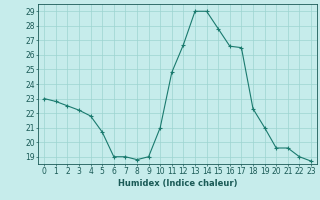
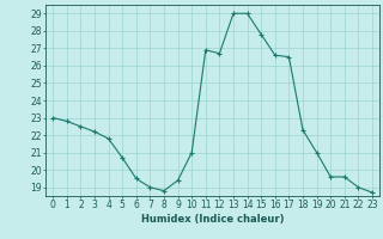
6: 19.0 -> 19.5
9: 19.0 -> 19.4
11: 24.8 -> 26.9
